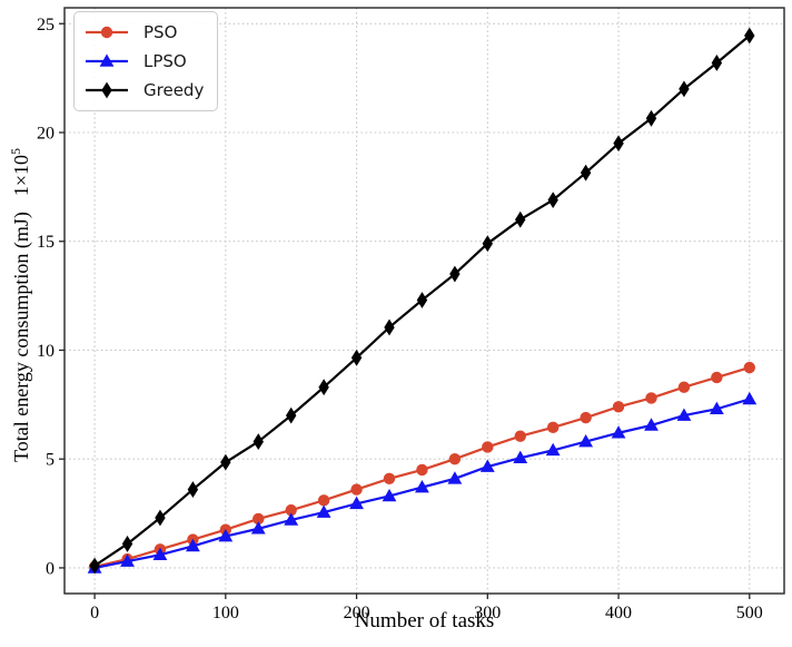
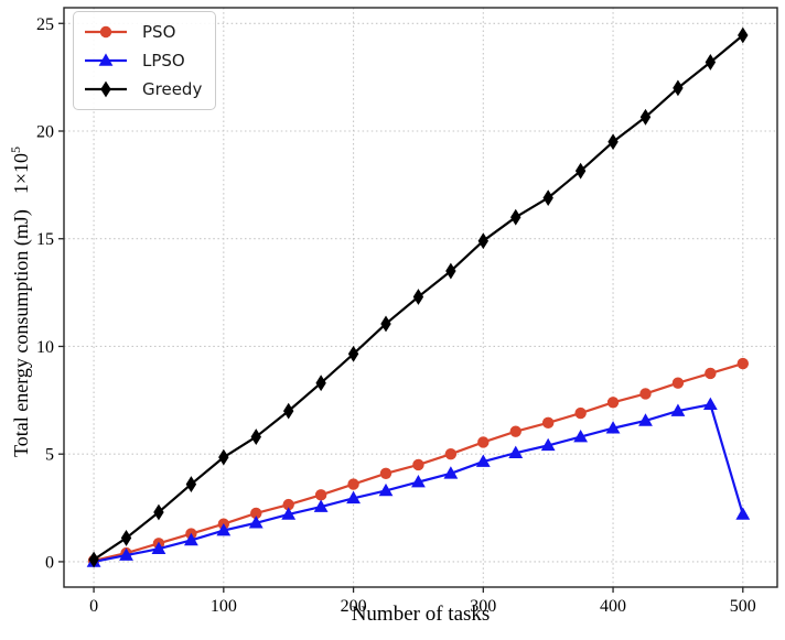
LPSO/500: 7.8 -> 2.2
